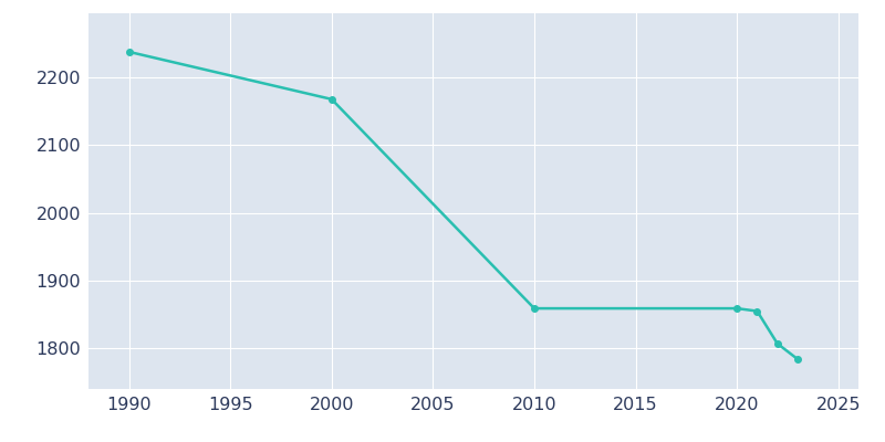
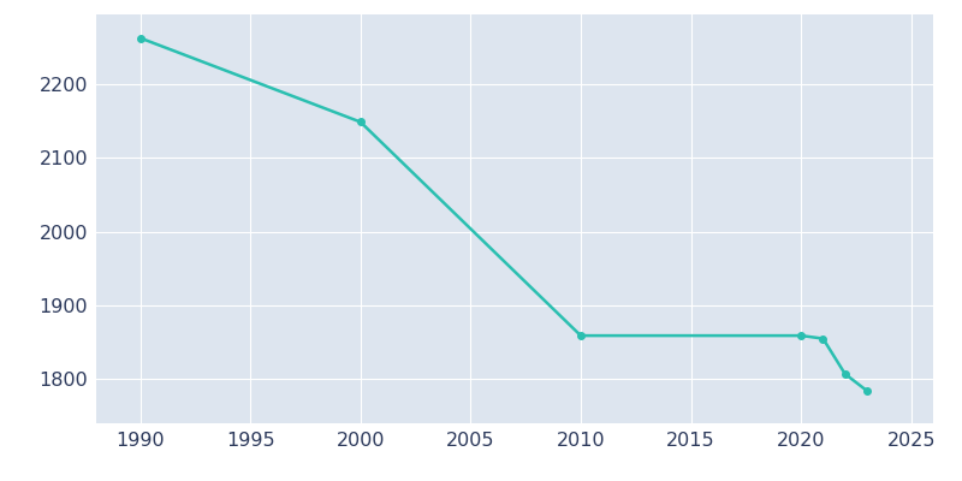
1990: 2238 -> 2263
2000: 2168 -> 2149
